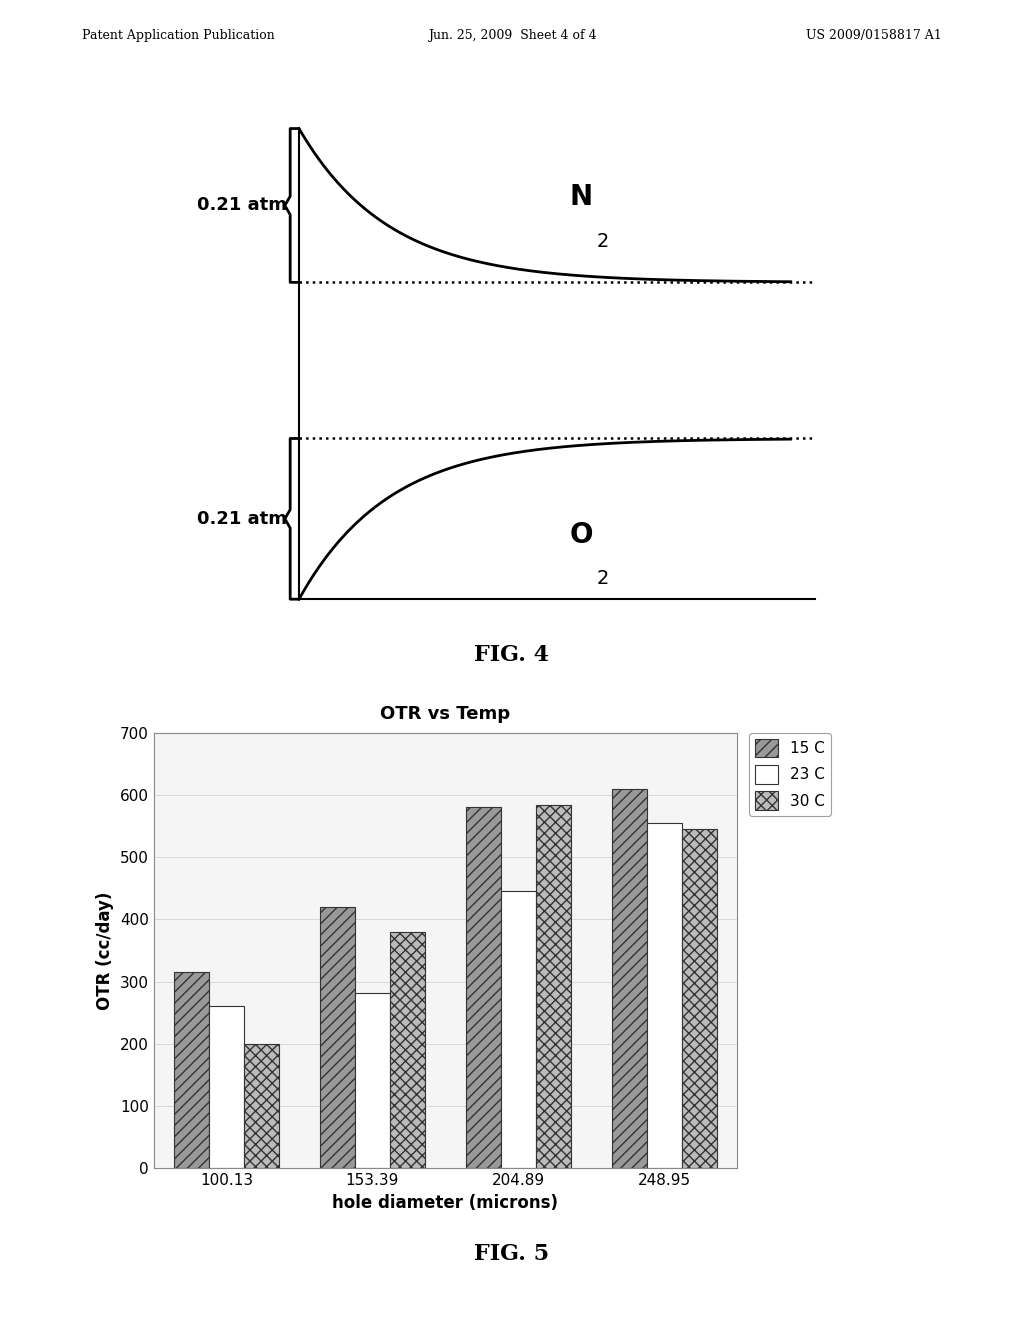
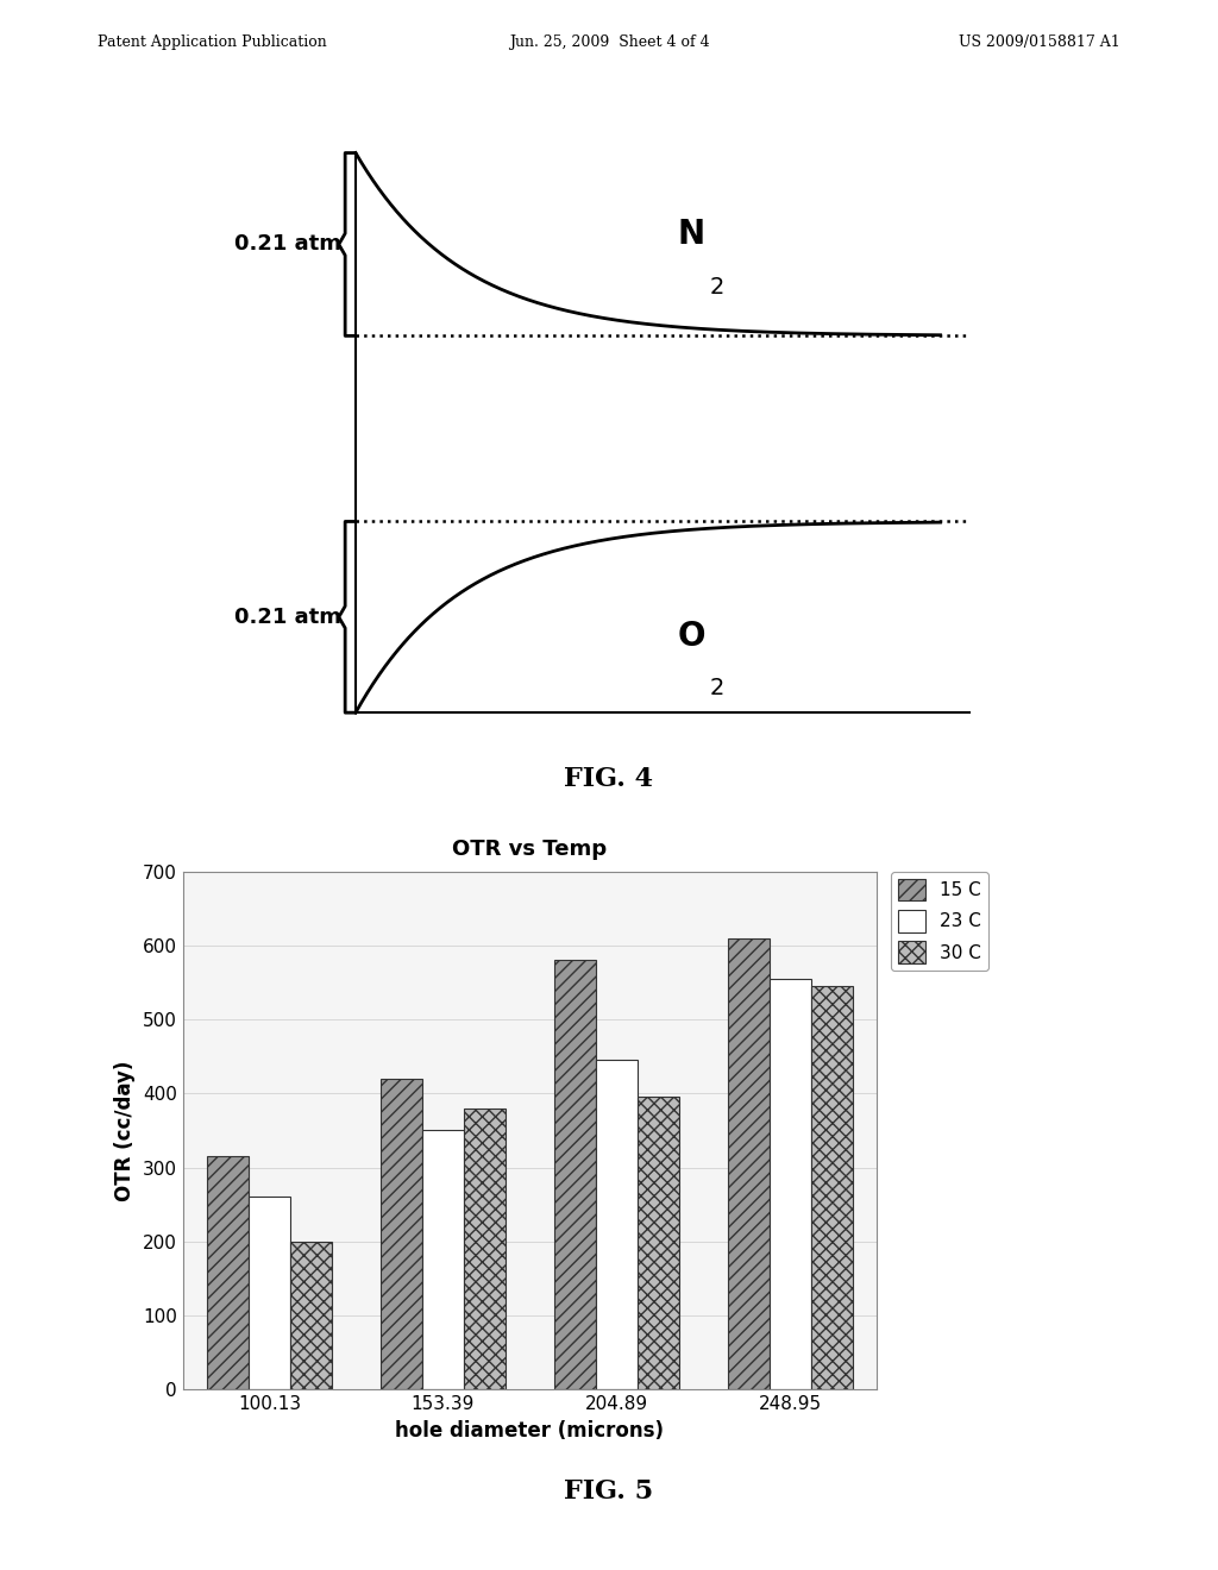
OTR vs Temp/23 C/153.39: 282 -> 350
OTR vs Temp/30 C/204.89: 584 -> 395
